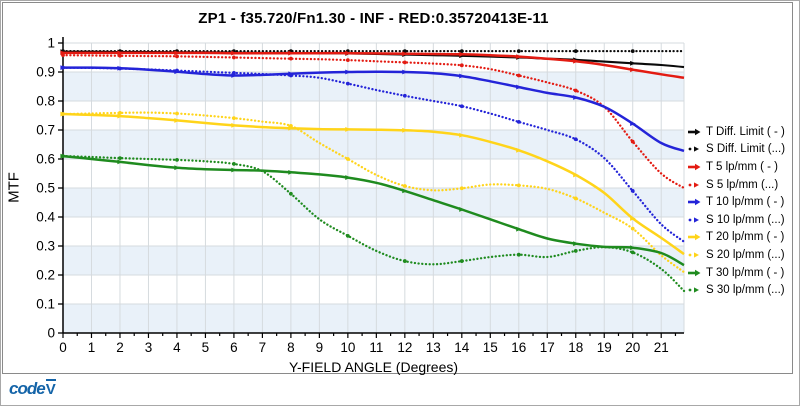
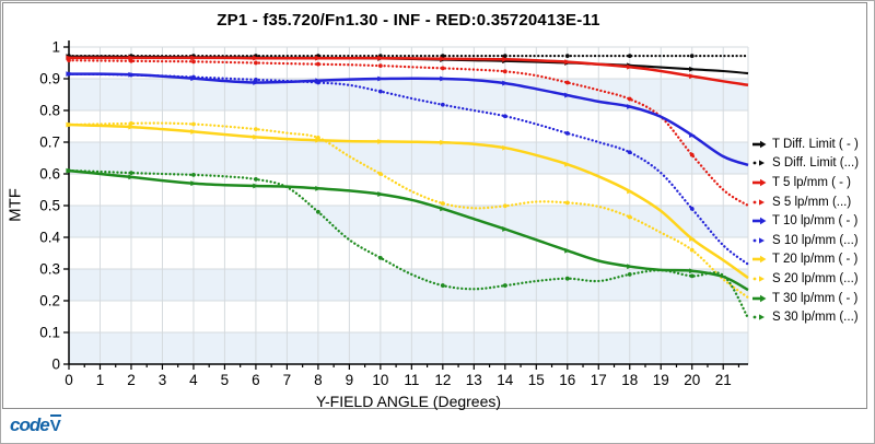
S 30 lp/mm (...)/21: 0.22 -> 0.28
